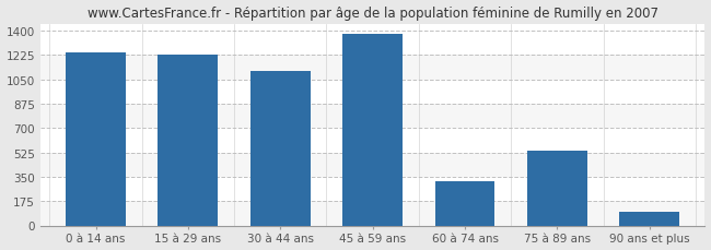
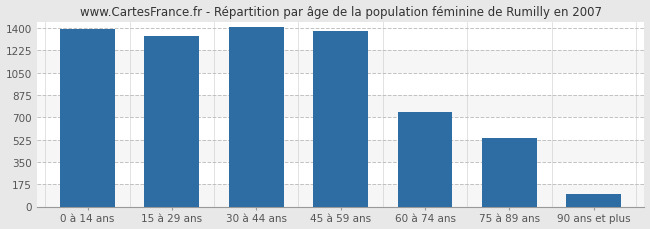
0 à 14 ans: 1240 -> 1390
15 à 29 ans: 1230 -> 1340
30 à 44 ans: 1110 -> 1400
60 à 74 ans: 320 -> 740
